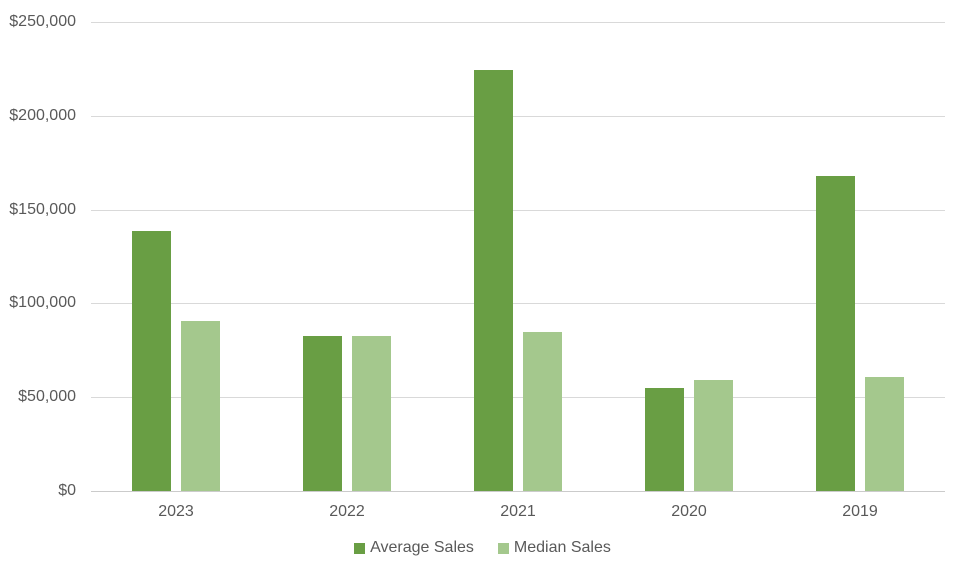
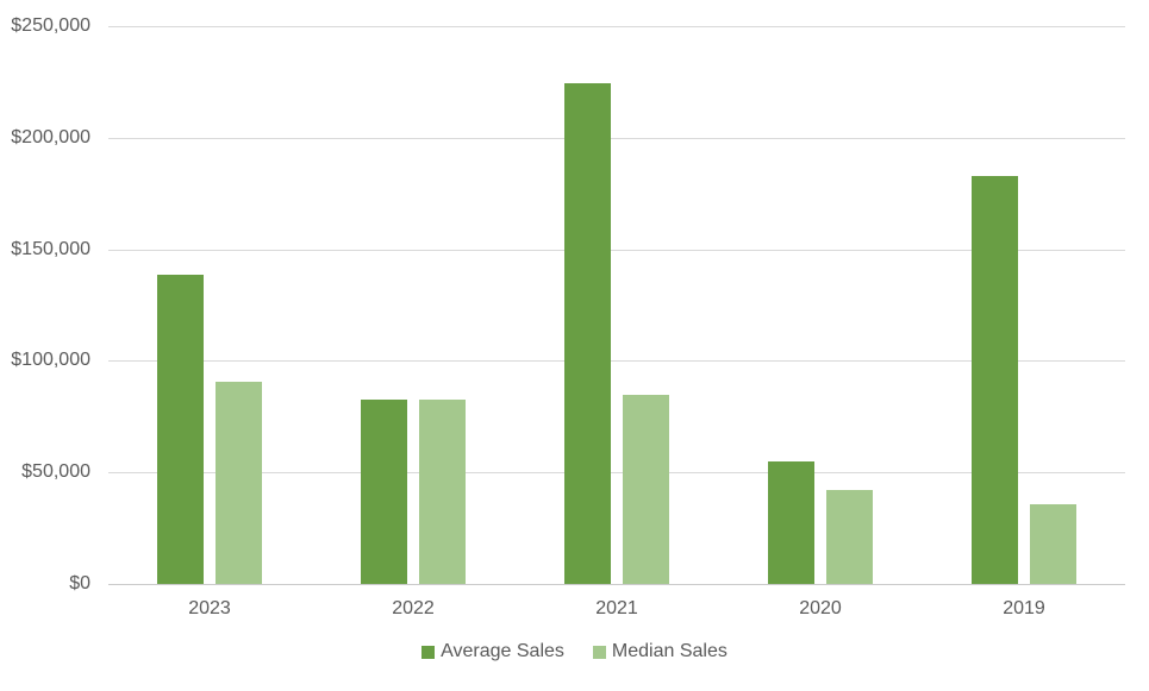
Median Sales/2020: $59000 -> $42000
Average Sales/2019: $168000 -> $183000
Median Sales/2019: $61000 -> $36000
